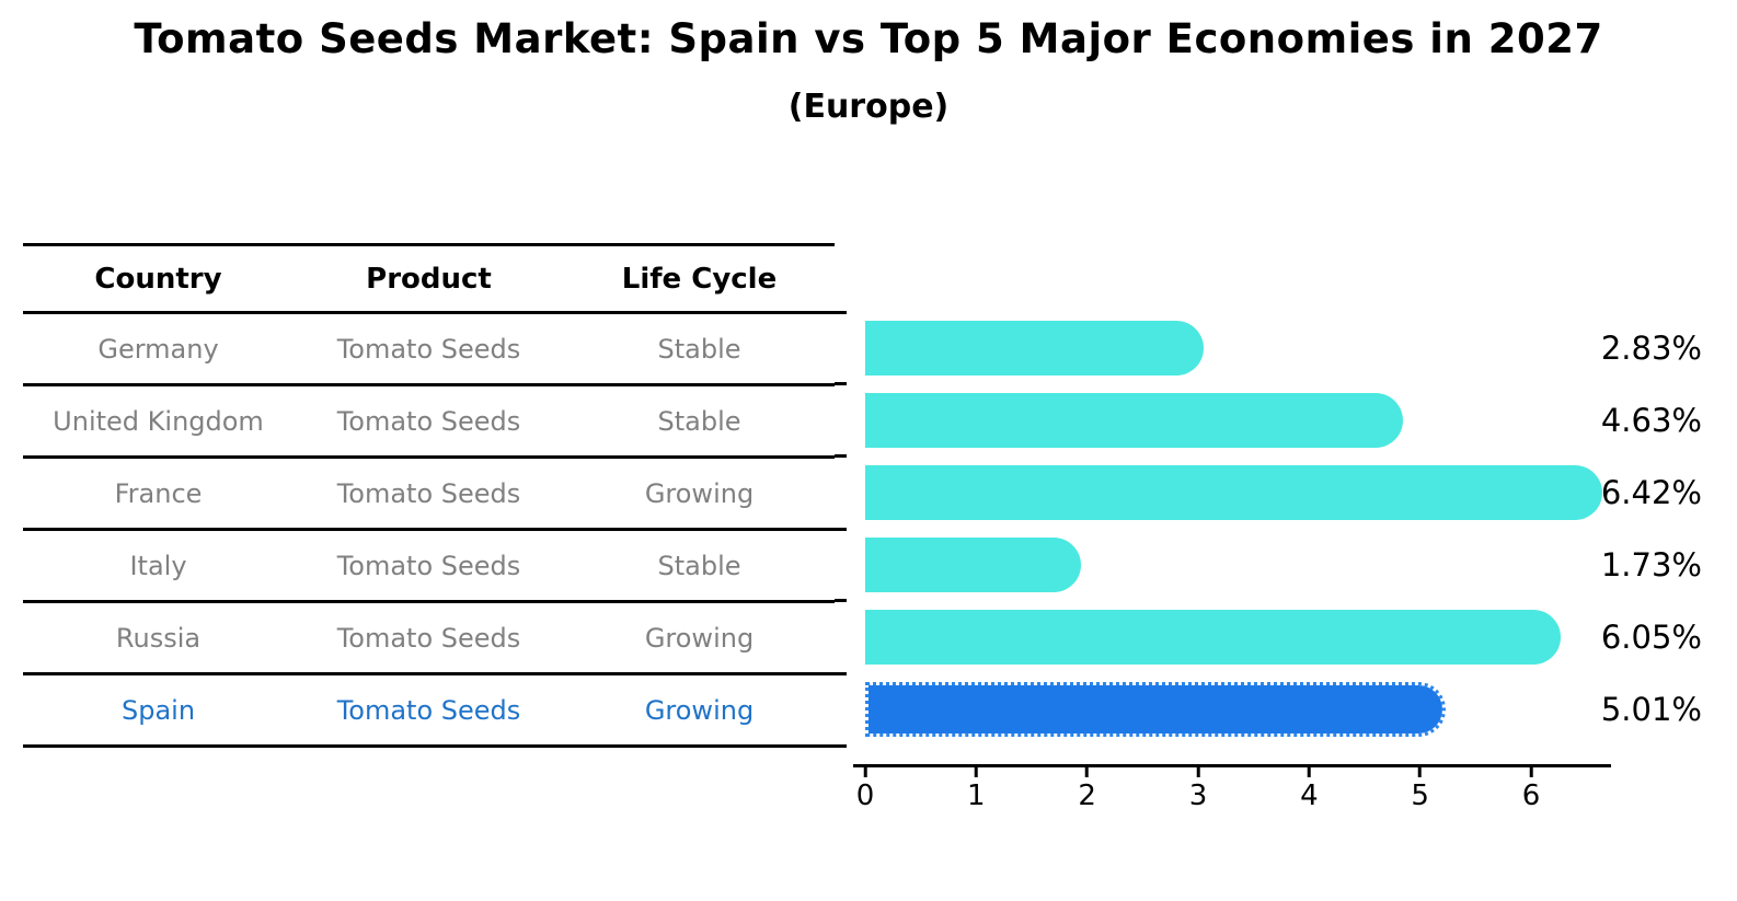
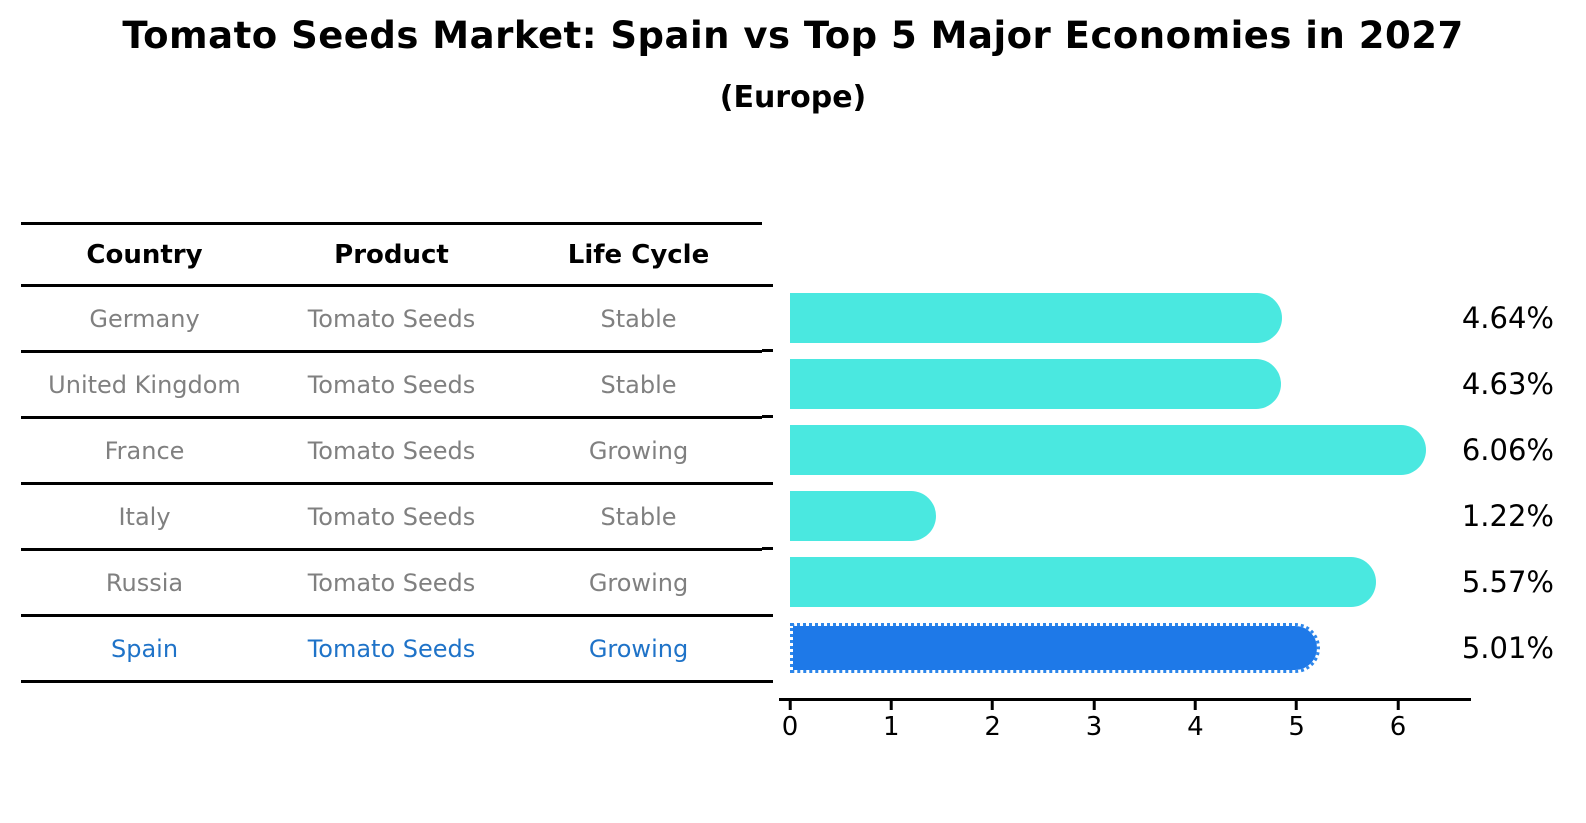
Germany: 2.83% -> 4.64%
France: 6.42% -> 6.06%
Italy: 1.73% -> 1.22%
Russia: 6.05% -> 5.57%
